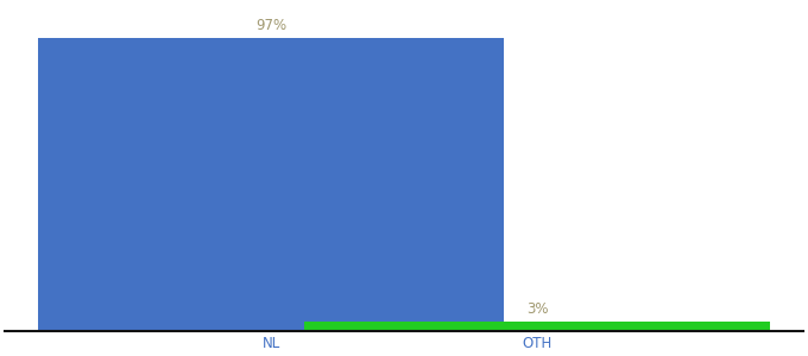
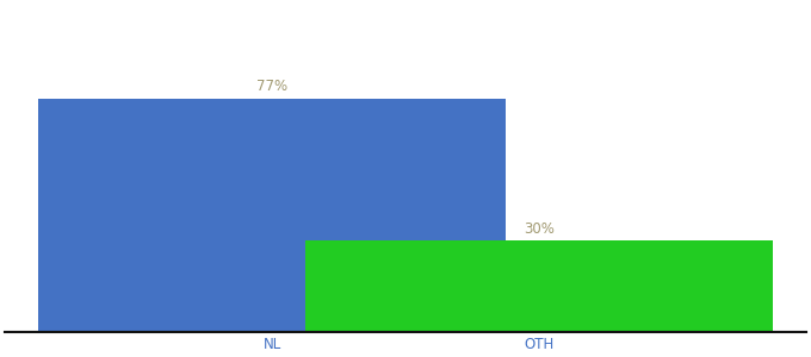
NL: 97% -> 77%
OTH: 3% -> 30%
